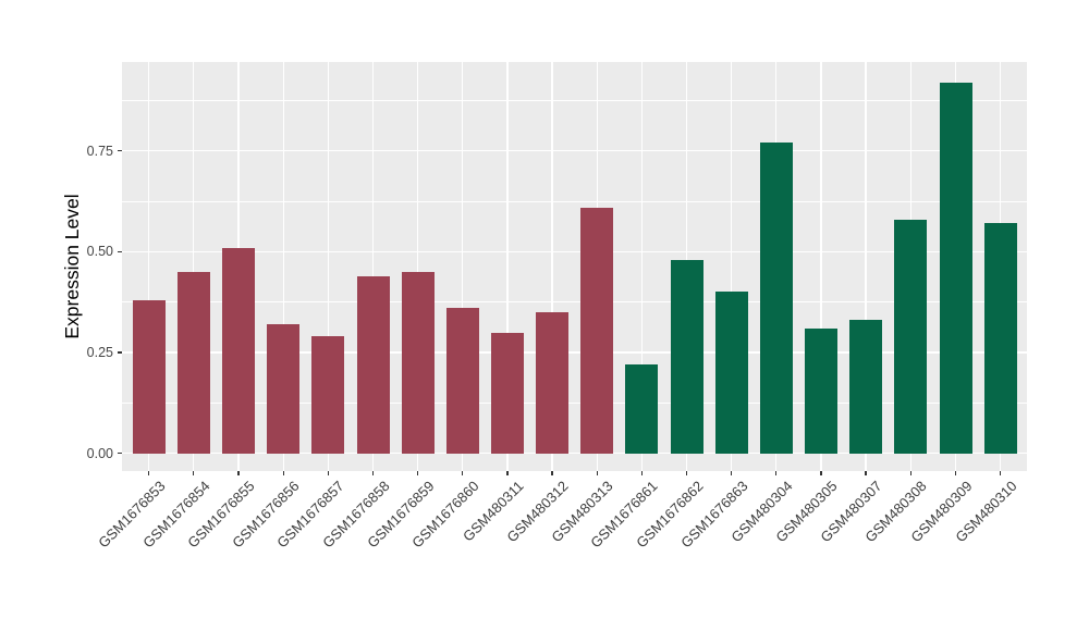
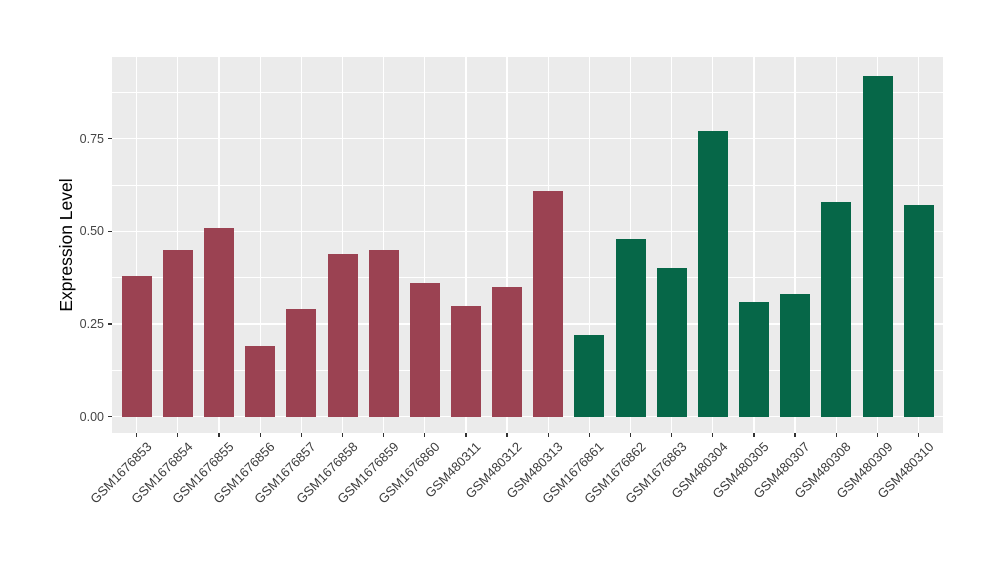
GSM1676856: 0.32 -> 0.19
